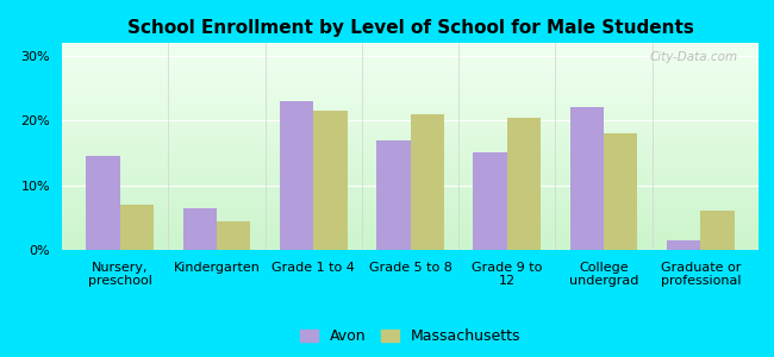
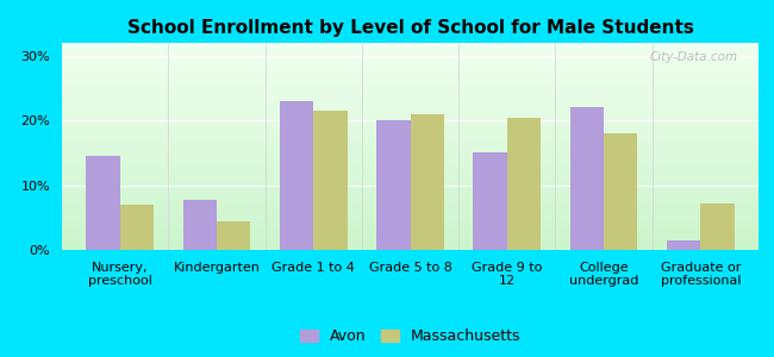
Avon/Kindergarten: 6.5% -> 7.8%
Avon/Grade 5 to 8: 17.0% -> 20.0%
Massachusetts/Graduate or professional: 6.0% -> 7.2%
